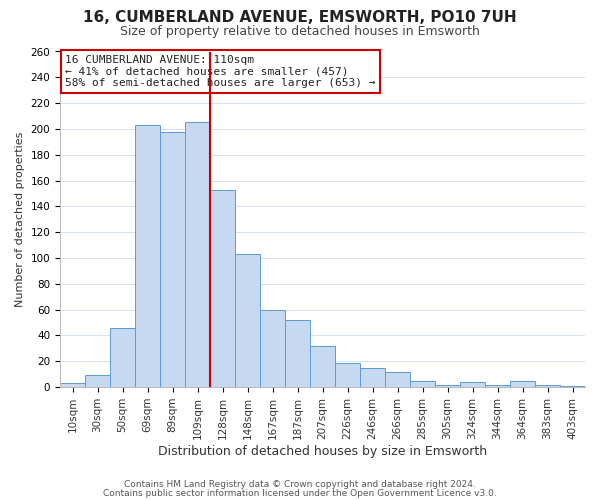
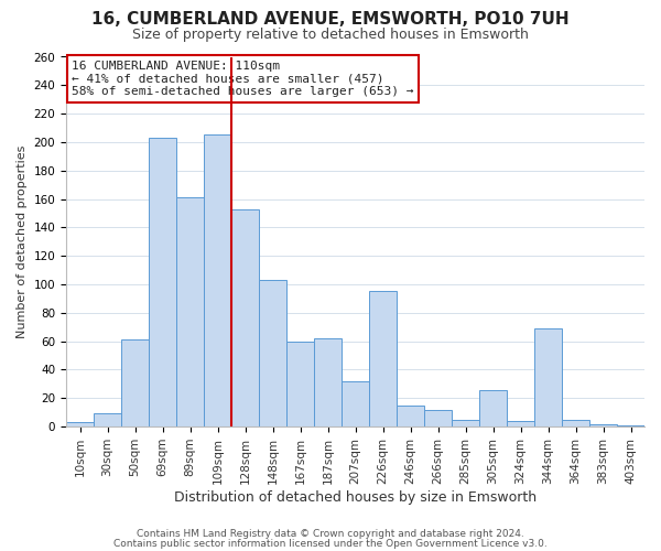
50sqm: 46 -> 61
89sqm: 198 -> 161
187sqm: 52 -> 62
226sqm: 19 -> 95
305sqm: 2 -> 26
344sqm: 2 -> 69
